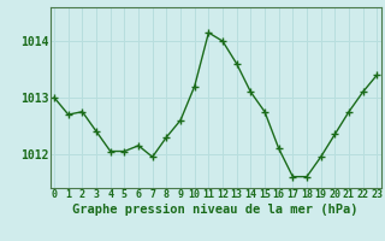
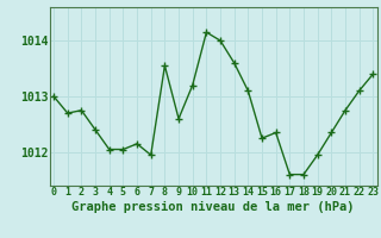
8: 1012.30 -> 1013.55
15: 1012.75 -> 1012.25
16: 1012.10 -> 1012.35
